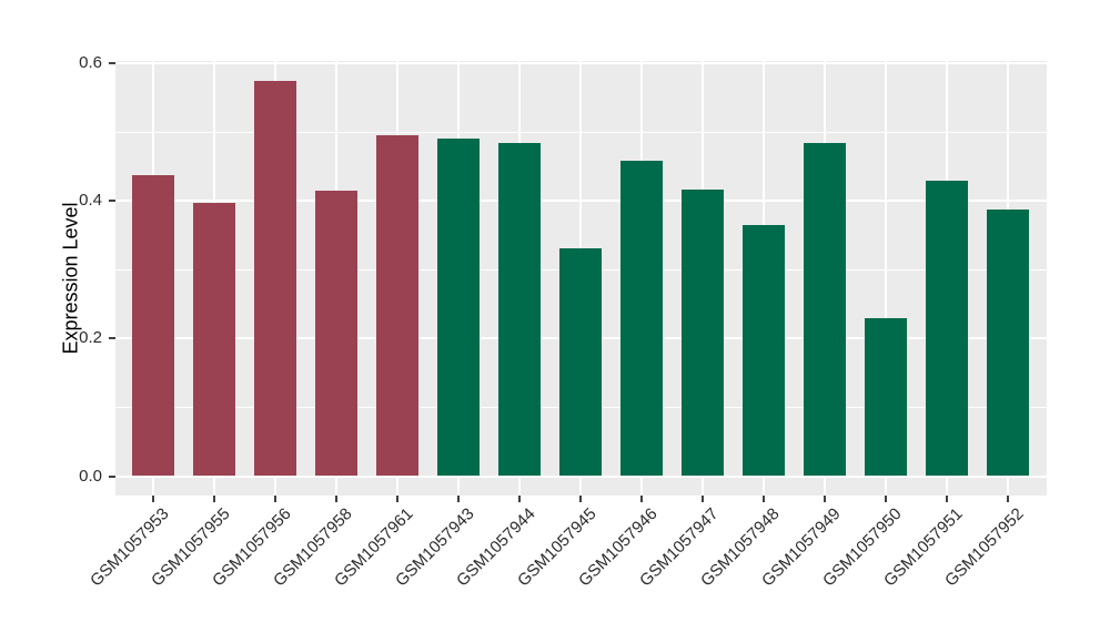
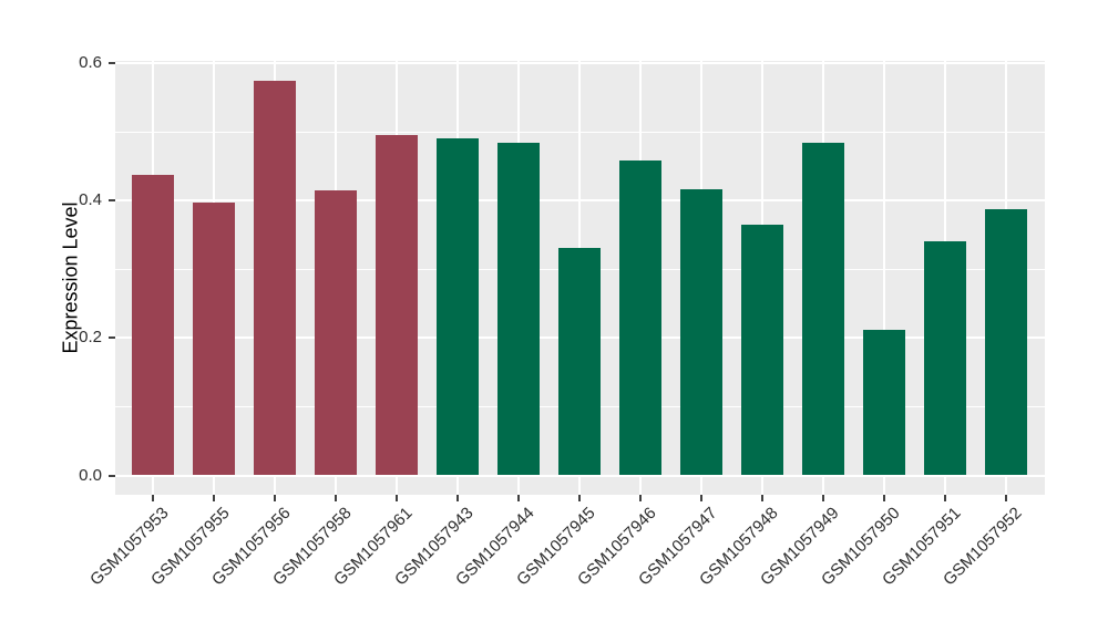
GSM1057950: 0.23 -> 0.21
GSM1057951: 0.43 -> 0.34
